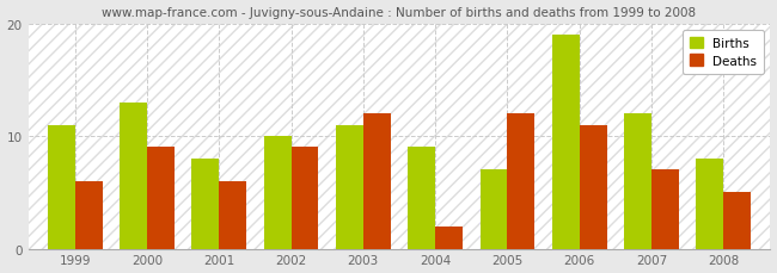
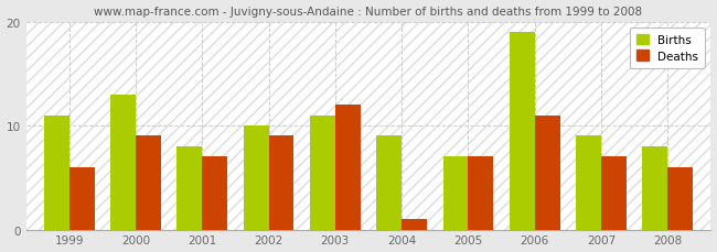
Deaths/2001: 6 -> 7
Deaths/2004: 2 -> 1
Deaths/2005: 12 -> 7
Births/2007: 12 -> 9
Deaths/2008: 5 -> 6
